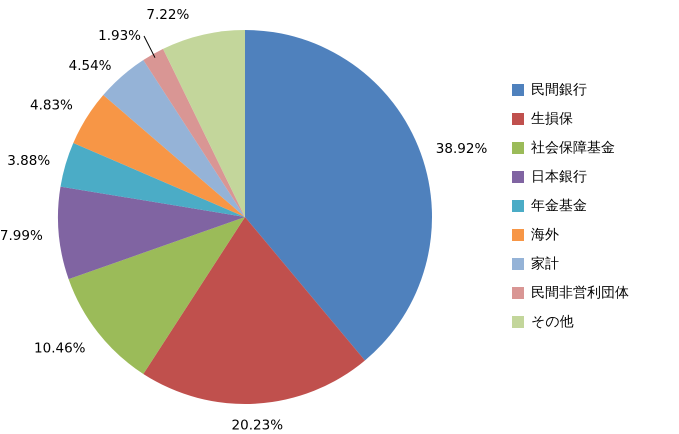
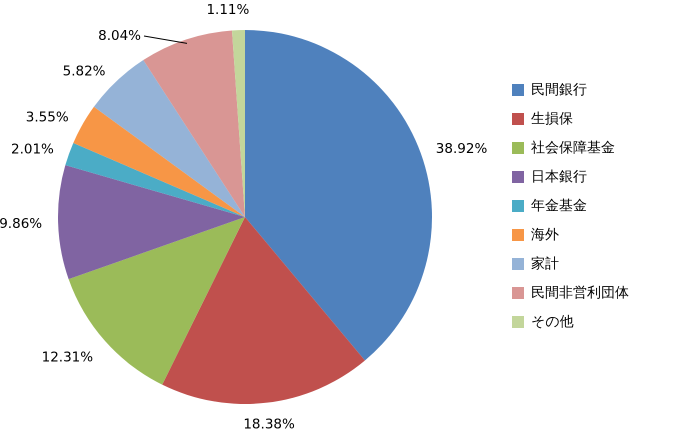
生損保: 20.23% -> 18.38%
社会保障基金: 10.46% -> 12.31%
日本銀行: 7.99% -> 9.86%
年金基金: 3.88% -> 2.01%
海外: 4.83% -> 3.55%
家計: 4.54% -> 5.82%
民間非営利団体: 1.93% -> 8.04%
その他: 7.22% -> 1.11%
